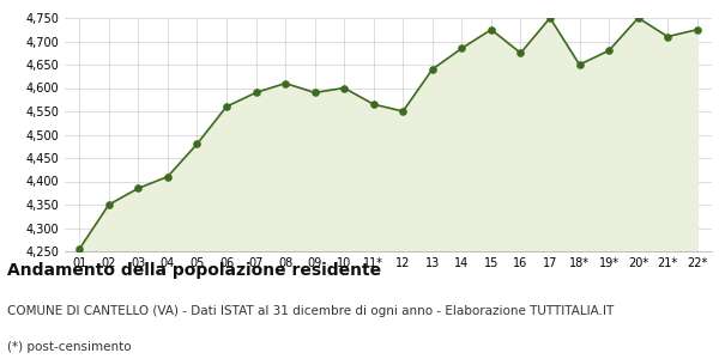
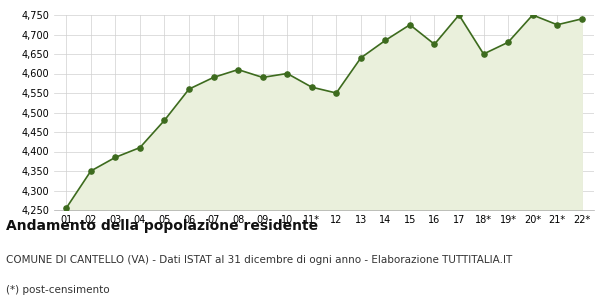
21*: 4,710 -> 4,725
22*: 4,725 -> 4,740
